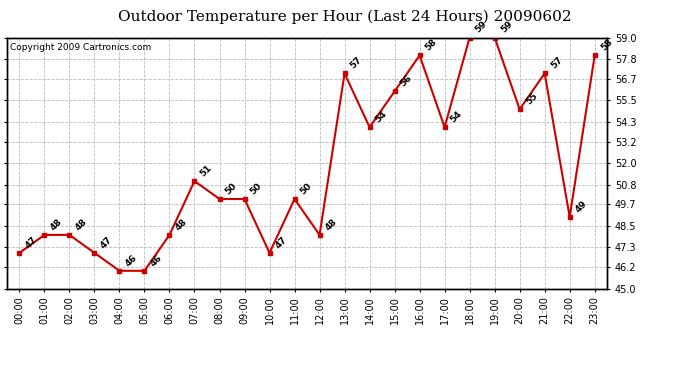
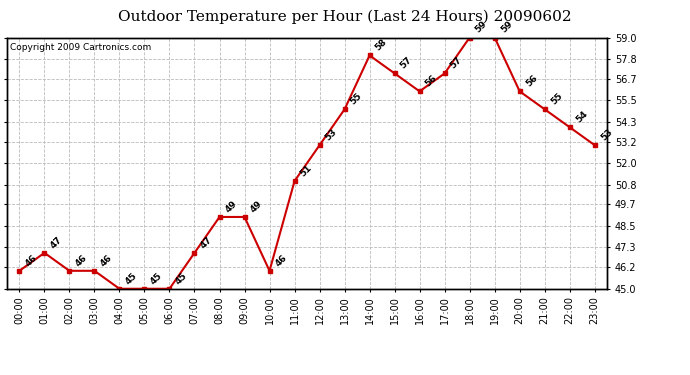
00:00: 47 -> 46
01:00: 48 -> 47
02:00: 48 -> 46
03:00: 47 -> 46
04:00: 46 -> 45
05:00: 46 -> 45
06:00: 48 -> 45
07:00: 51 -> 47
08:00: 50 -> 49
09:00: 50 -> 49
10:00: 47 -> 46
11:00: 50 -> 51
12:00: 48 -> 53
13:00: 57 -> 55
14:00: 54 -> 58
15:00: 56 -> 57
16:00: 58 -> 56
17:00: 54 -> 57
20:00: 55 -> 56
21:00: 57 -> 55
22:00: 49 -> 54
23:00: 58 -> 53
